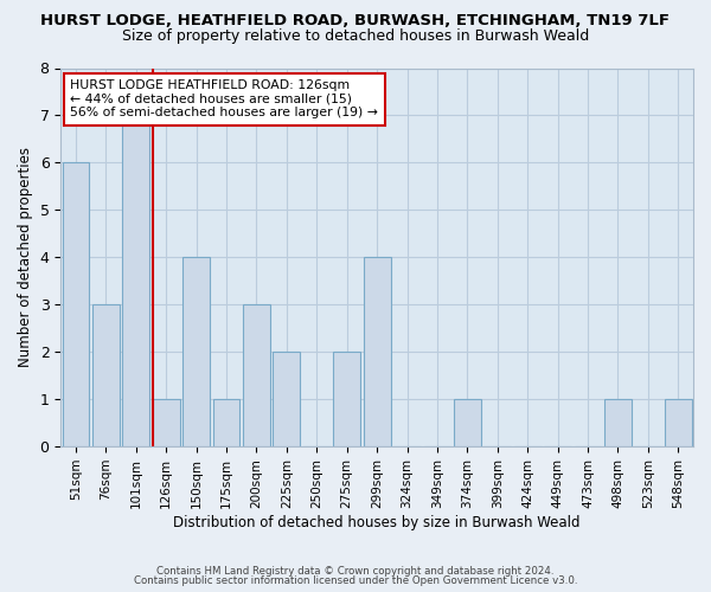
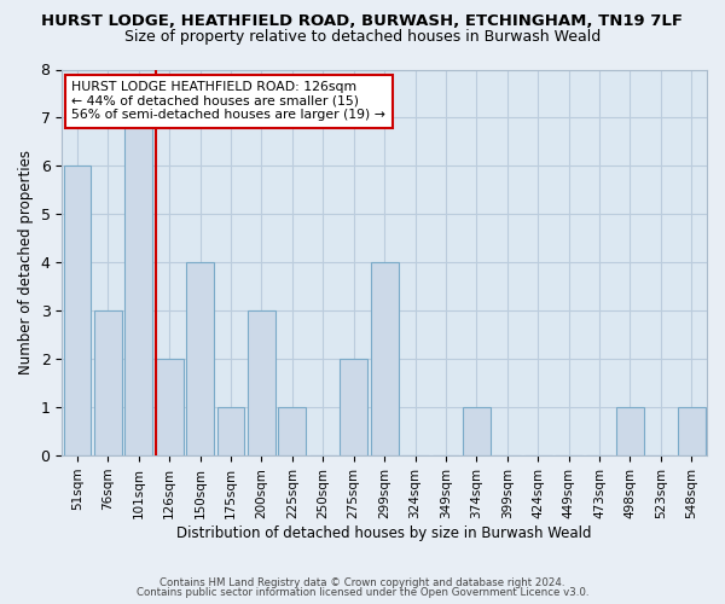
126sqm: 1 -> 2
225sqm: 2 -> 1
